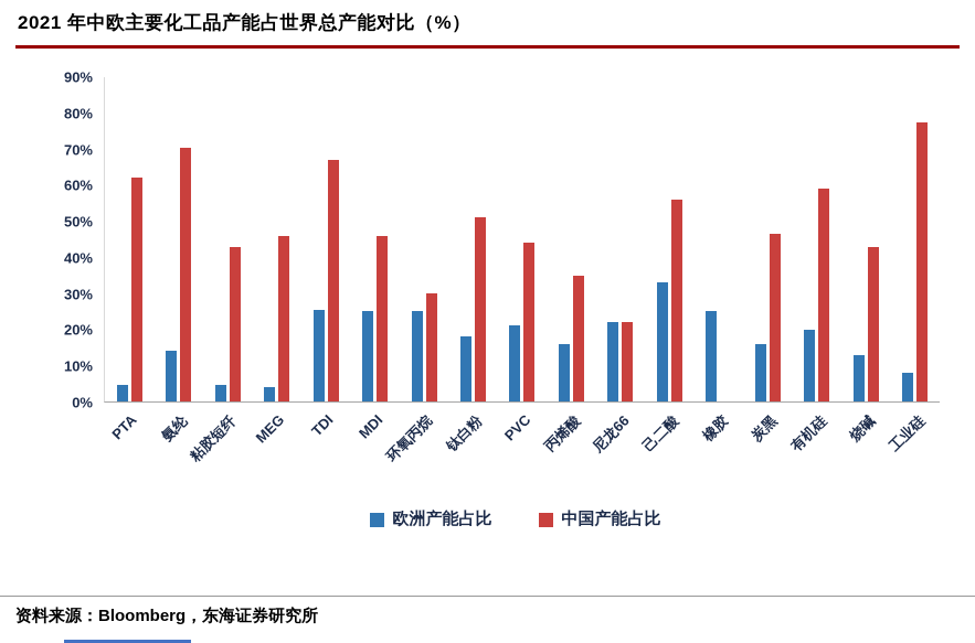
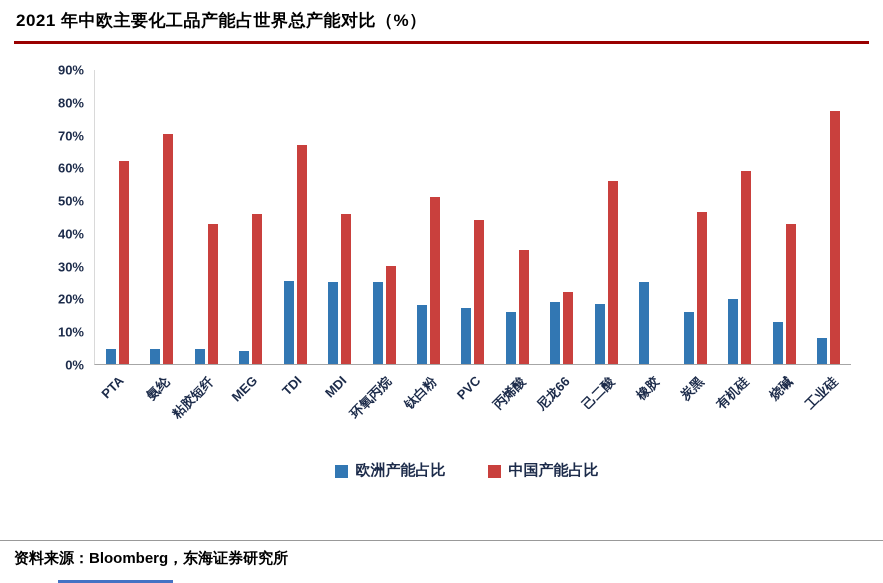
欧洲产能占比/氨纶: 14% -> 4%
欧洲产能占比/PVC: 21% -> 17%
欧洲产能占比/尼龙66: 22% -> 19%
欧洲产能占比/己二酸: 33% -> 18%
